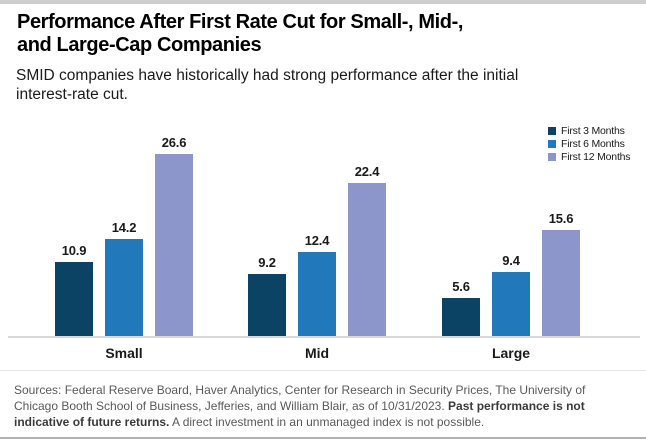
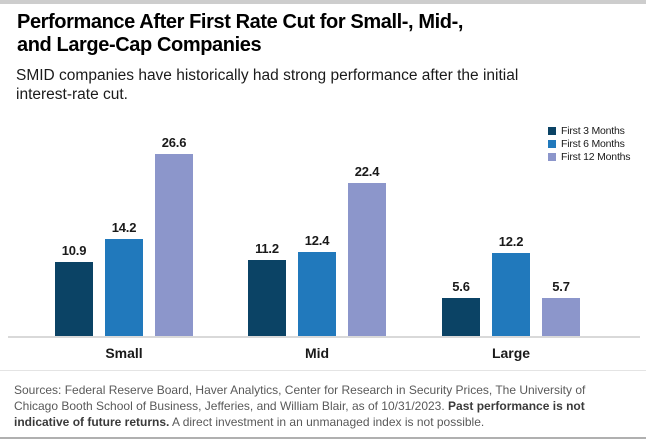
First 3 Months/Mid: 9.2 -> 11.2
First 6 Months/Large: 9.4 -> 12.2
First 12 Months/Large: 15.6 -> 5.7
